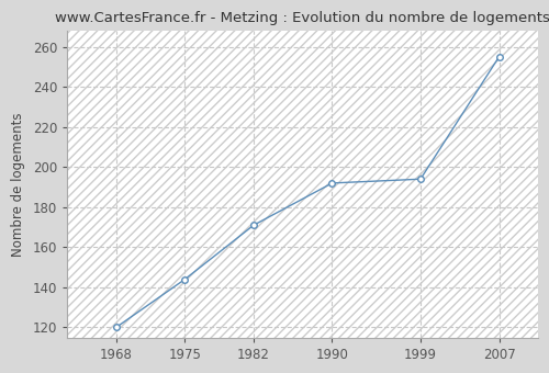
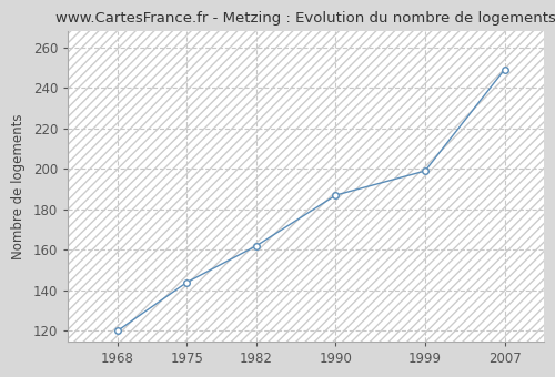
1982: 171 -> 162
1990: 192 -> 187
1999: 194 -> 199
2007: 255 -> 249
